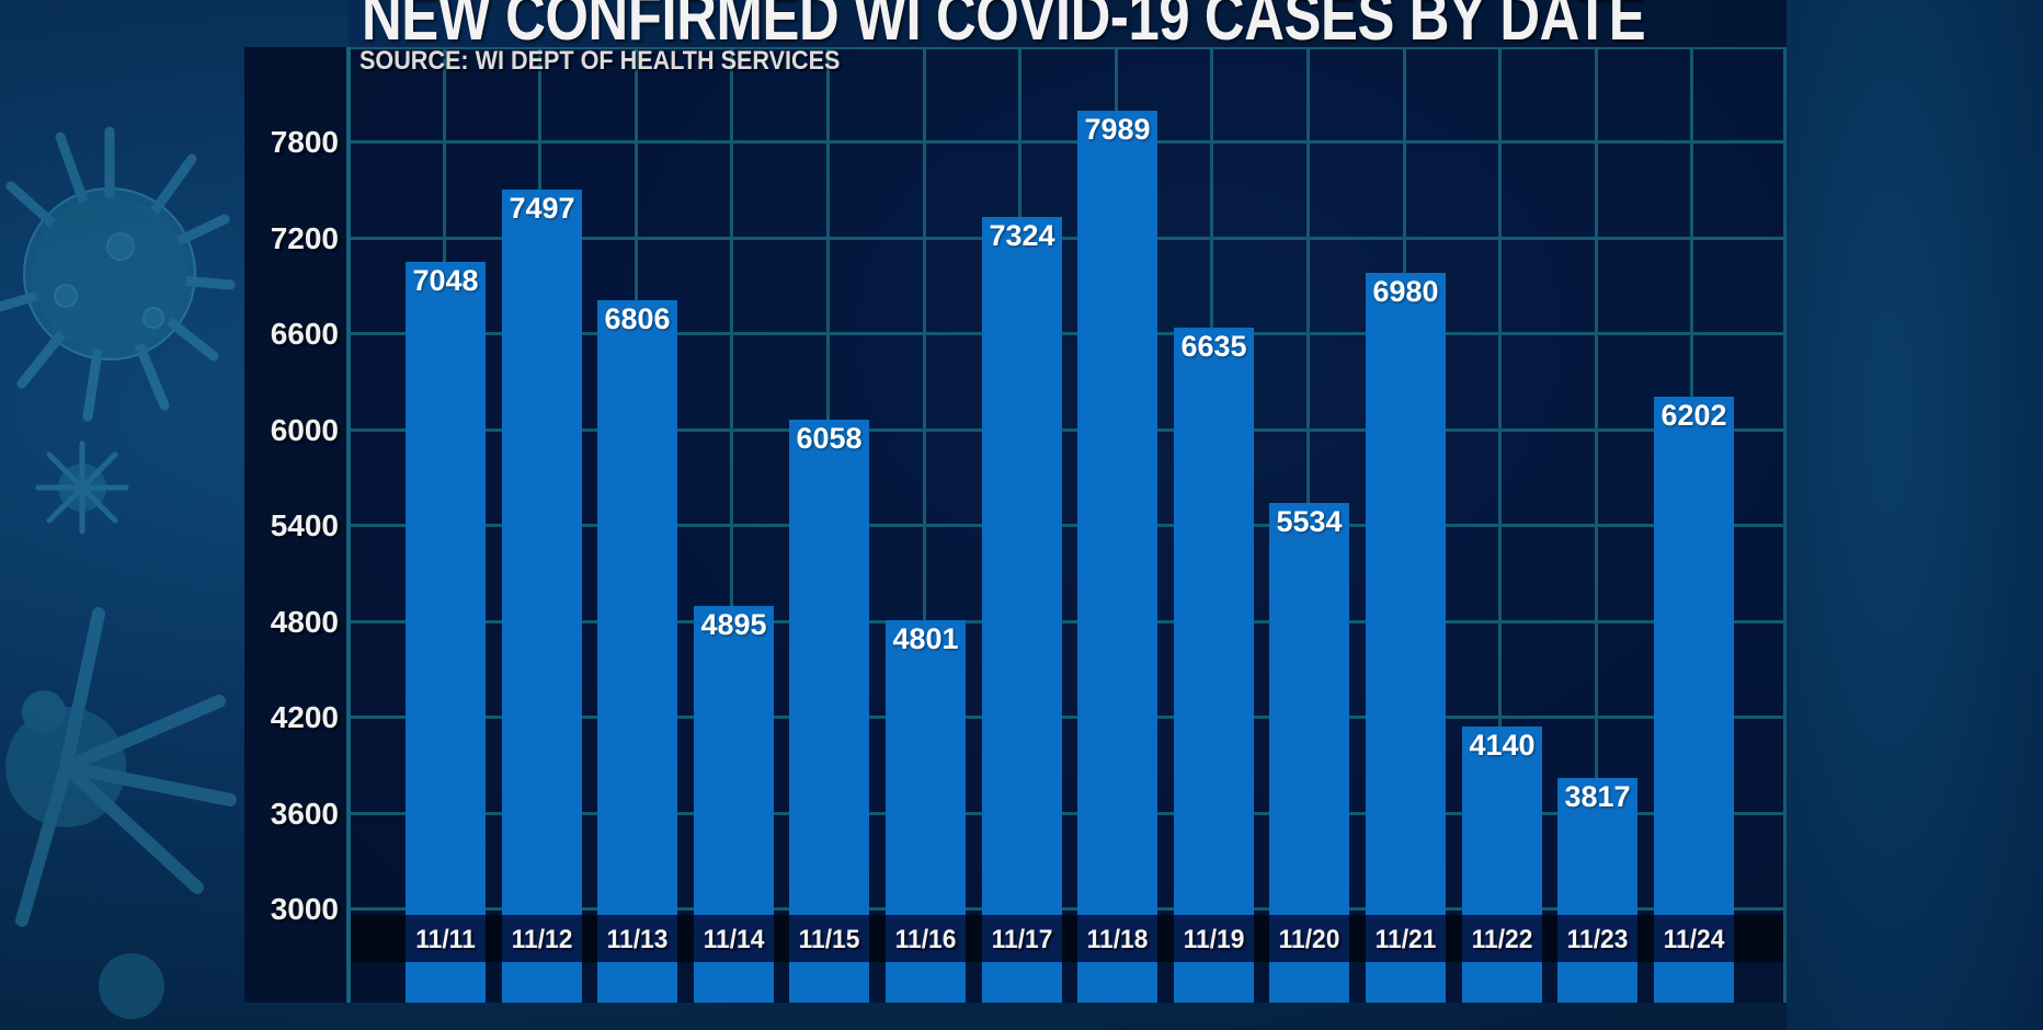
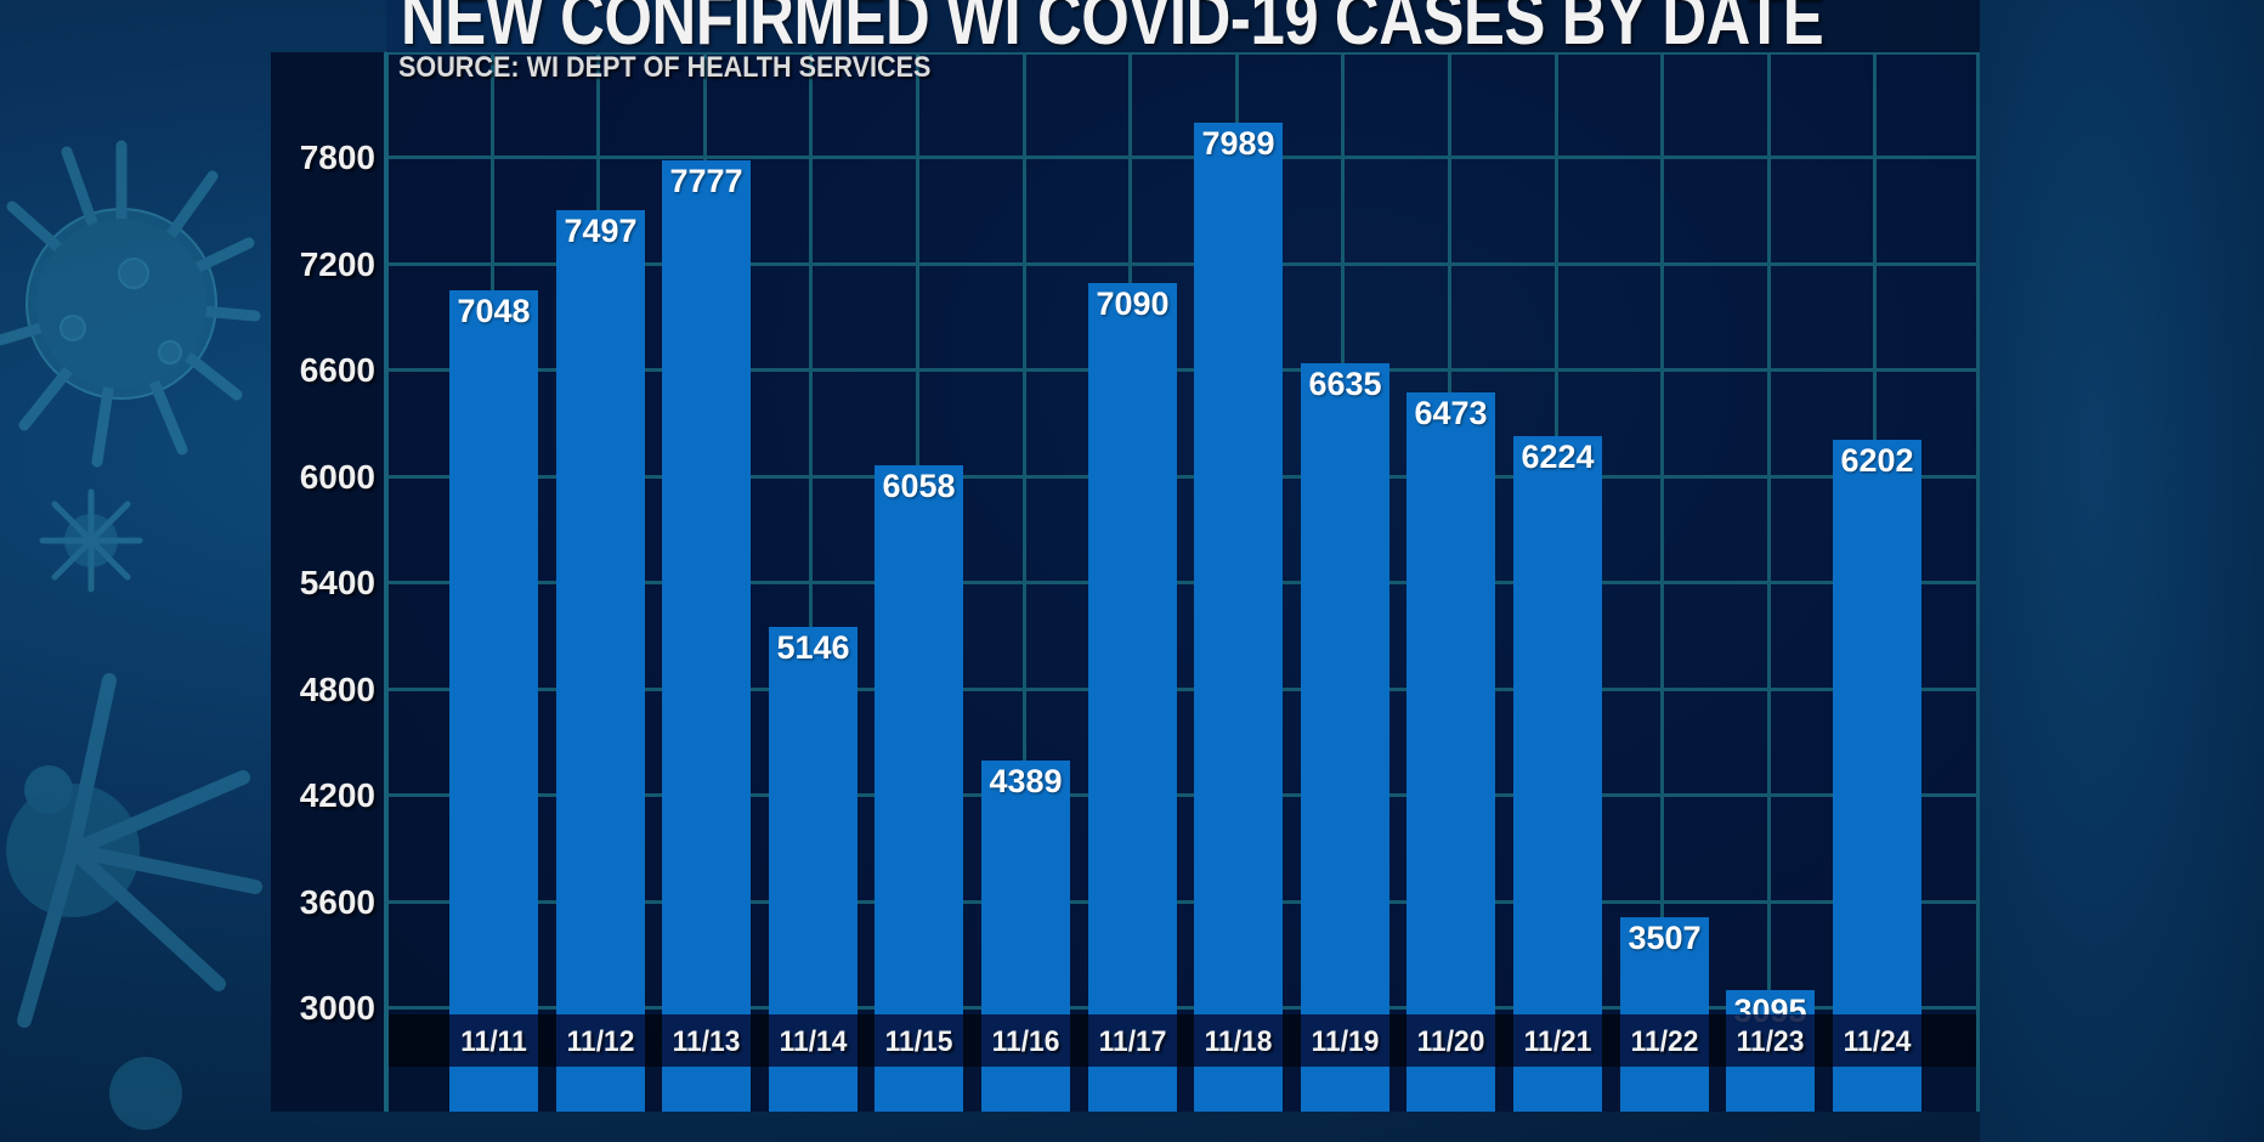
11/13: 6806 -> 7777
11/14: 4895 -> 5146
11/16: 4801 -> 4389
11/17: 7324 -> 7090
11/20: 5534 -> 6473
11/21: 6980 -> 6224
11/22: 4140 -> 3507
11/23: 3817 -> 3095
